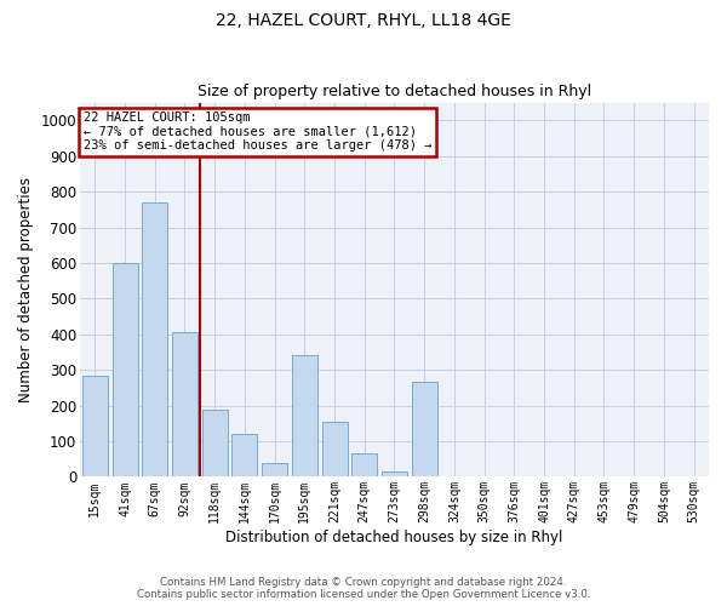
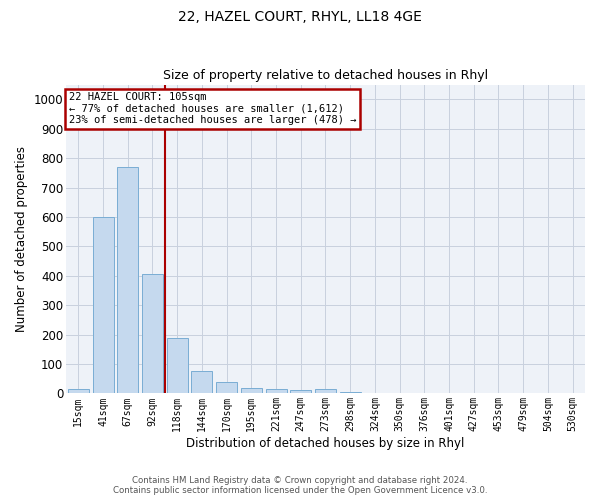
15sqm: 285 -> 15
144sqm: 120 -> 75
195sqm: 340 -> 18
221sqm: 155 -> 15
247sqm: 65 -> 10
298sqm: 265 -> 5
